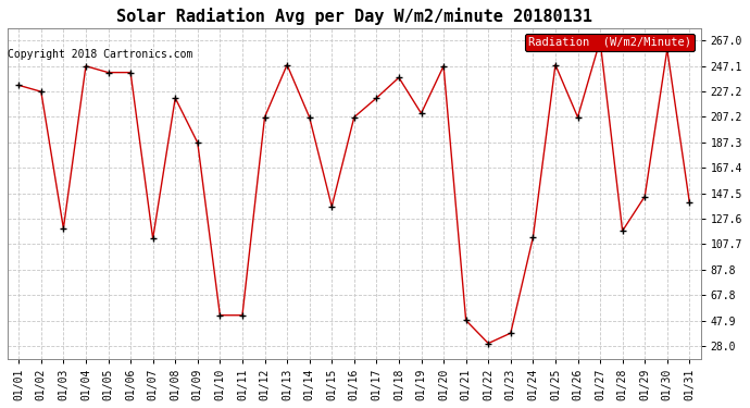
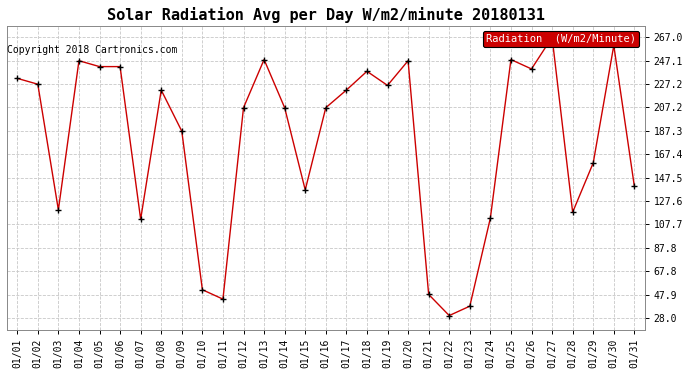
01/11: 52 -> 44
01/19: 210 -> 226
01/26: 207 -> 240
01/29: 145 -> 160
